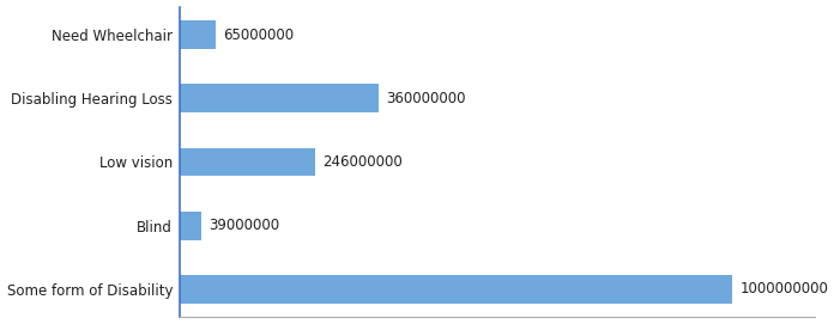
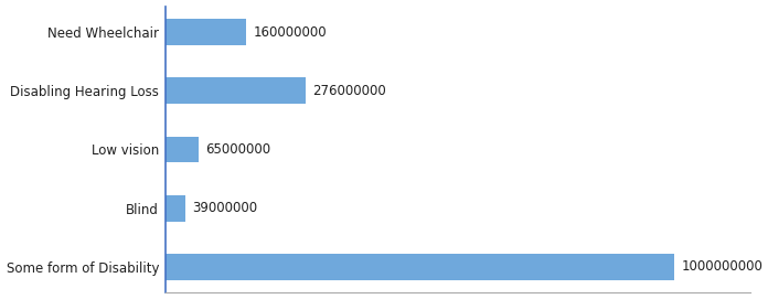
Need Wheelchair: 65000000 -> 160000000
Disabling Hearing Loss: 360000000 -> 276000000
Low vision: 246000000 -> 65000000
